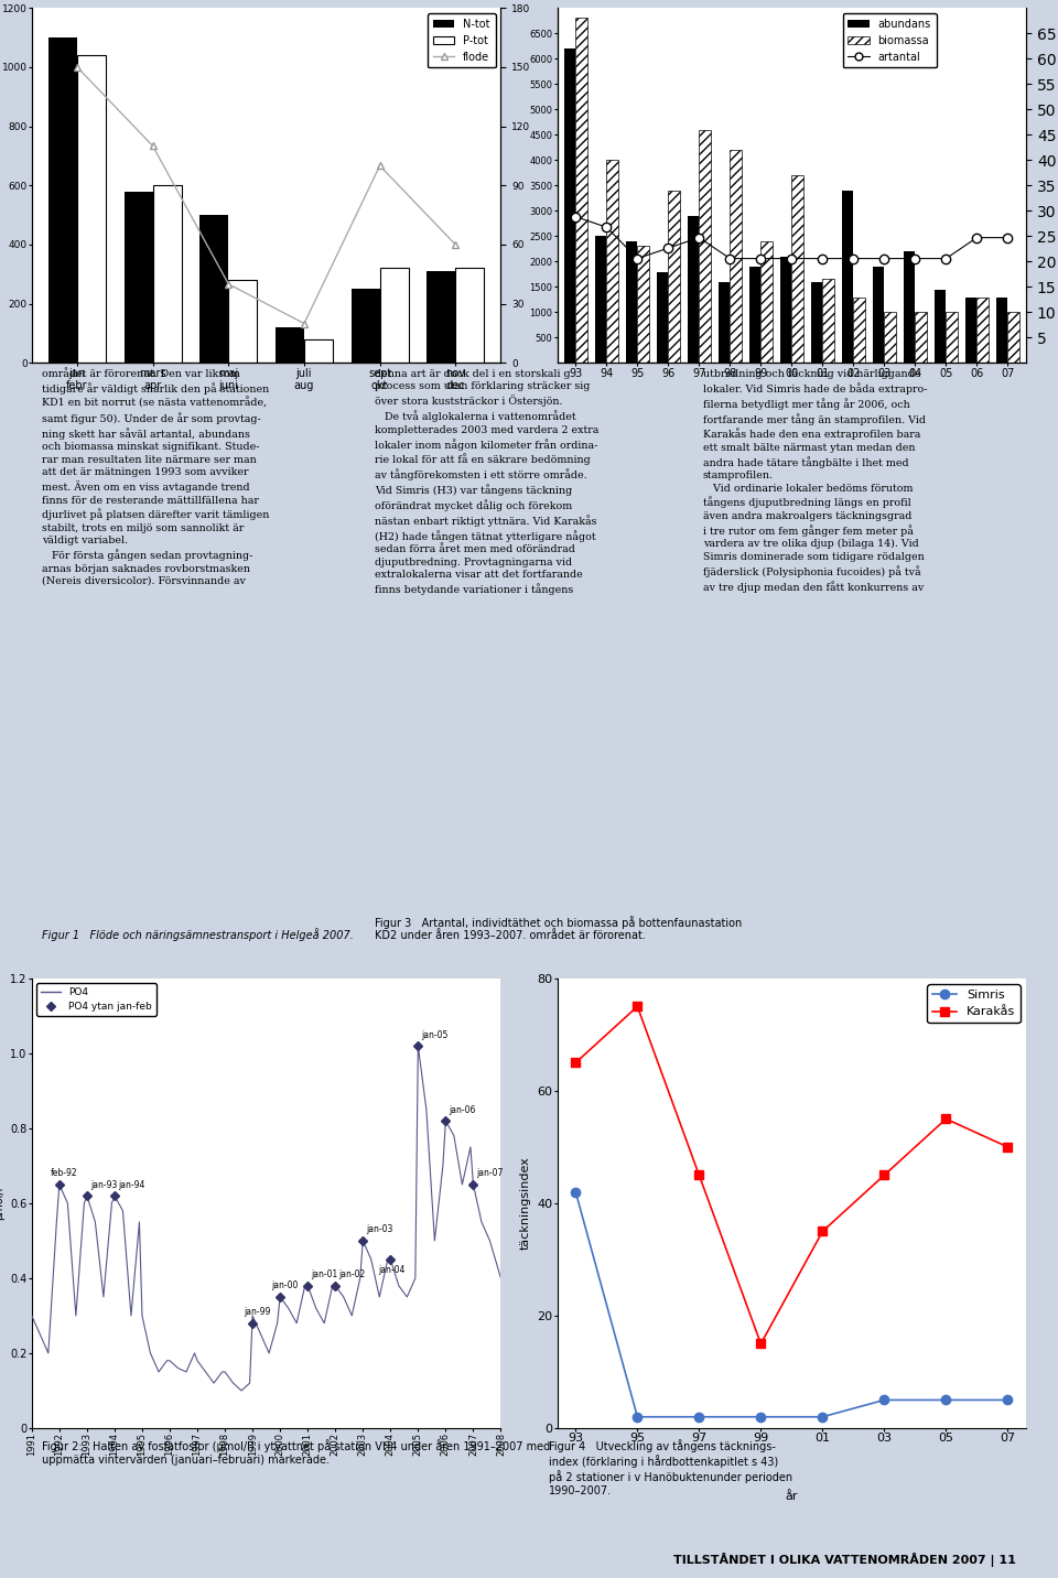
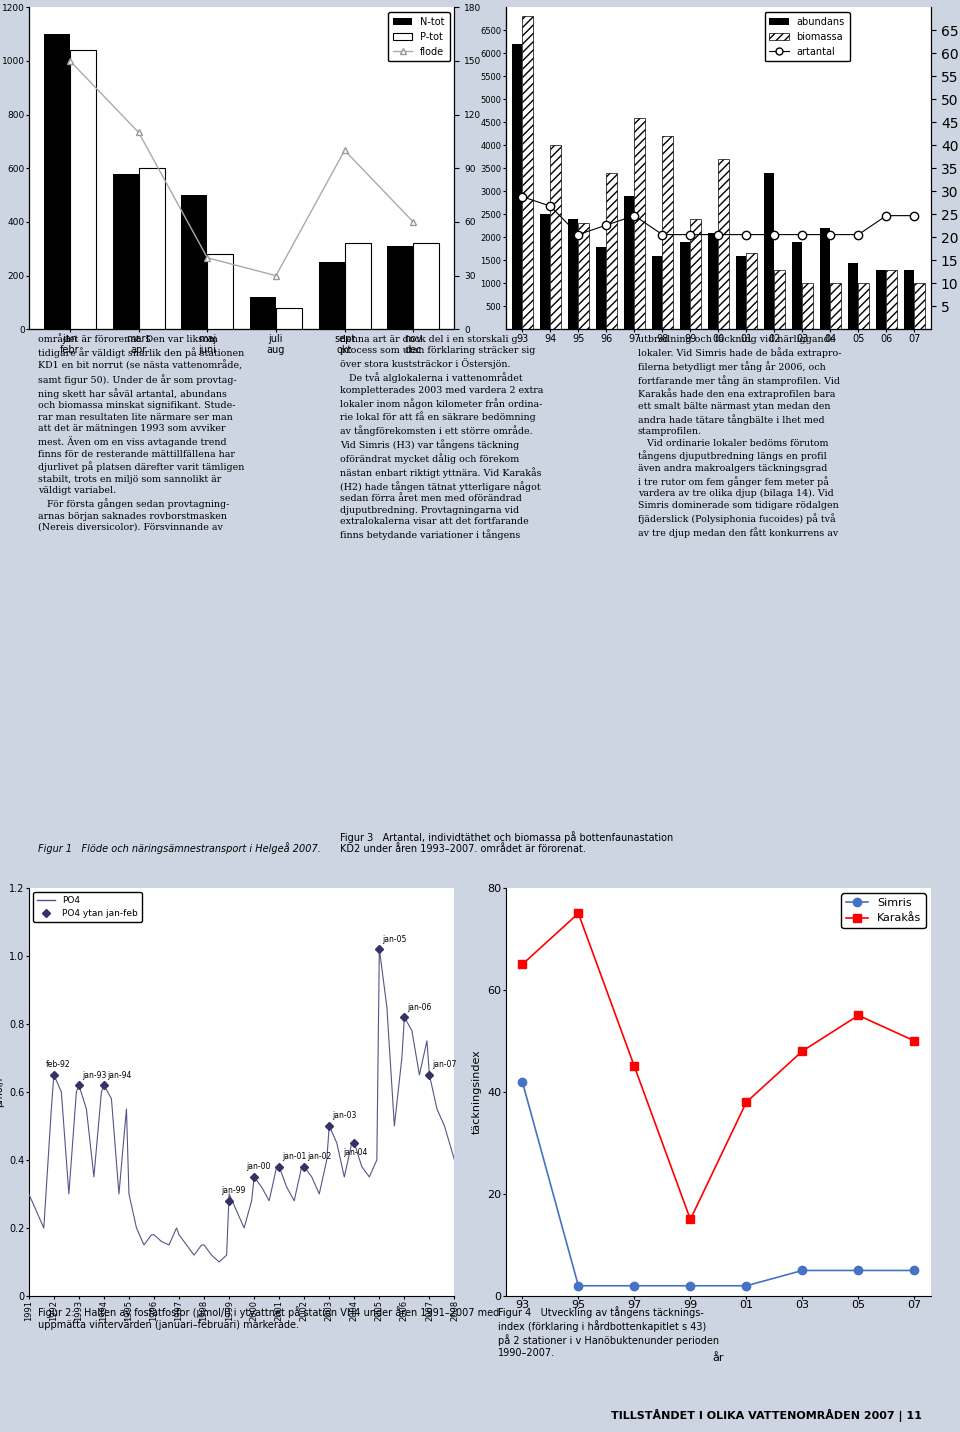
flode/juli aug: 20 -> 30
Karakås/01: 35 -> 38
Karakås/03: 45 -> 48
